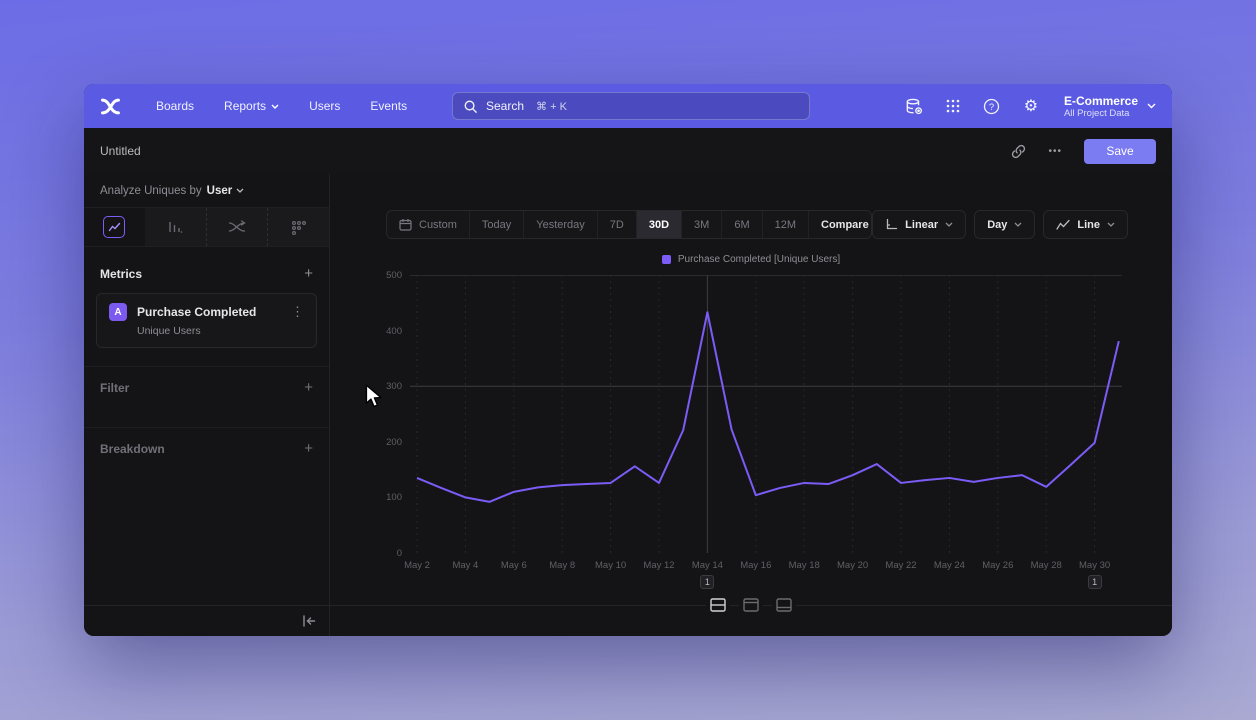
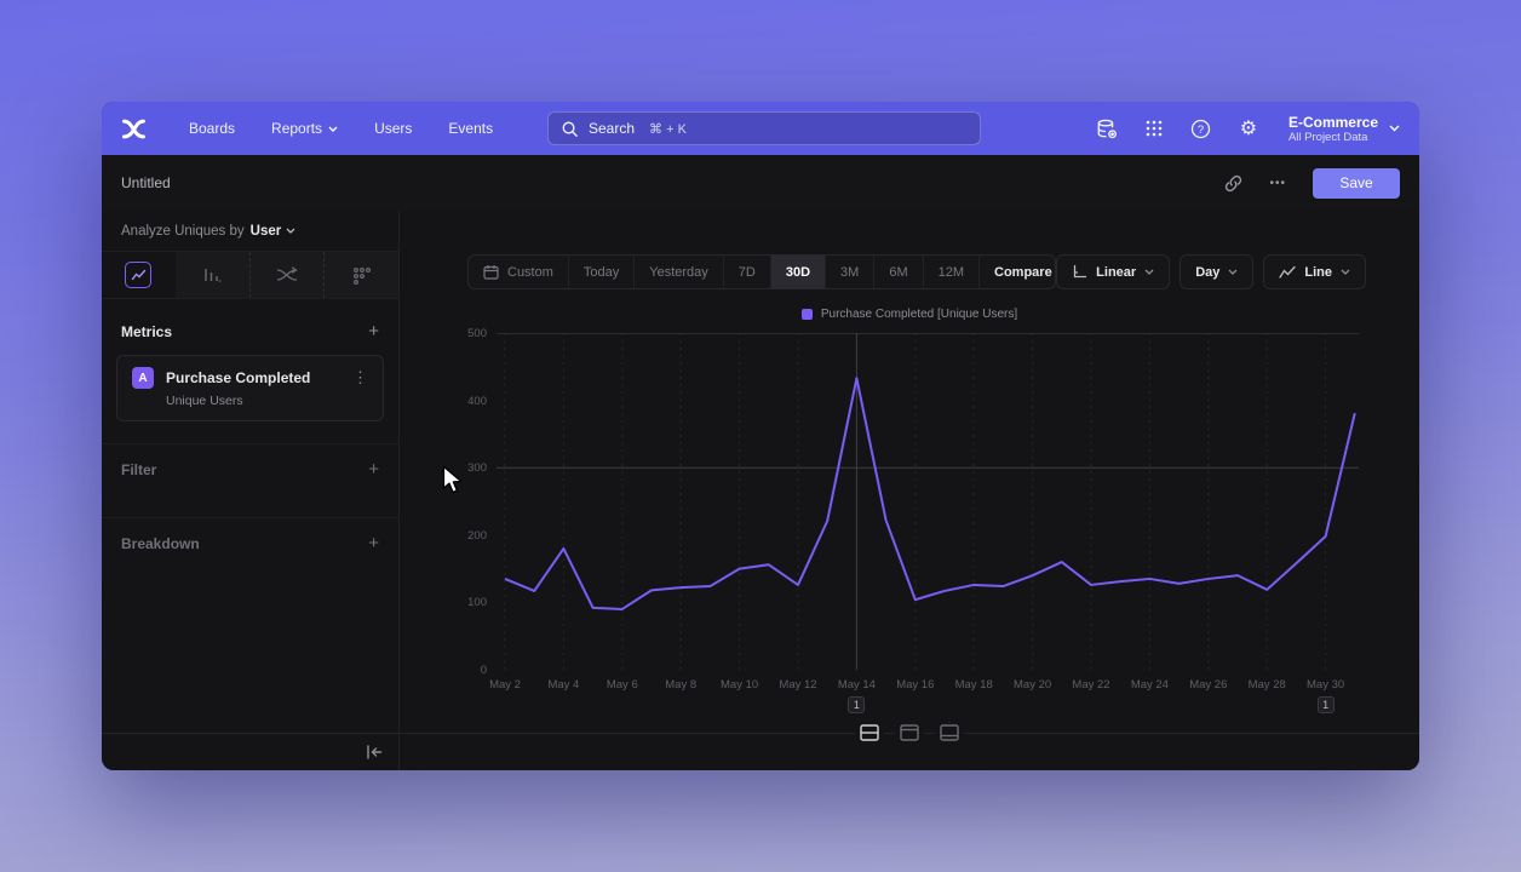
May 4: 100 -> 180
May 6: 110 -> 90
May 10: 130 -> 150
